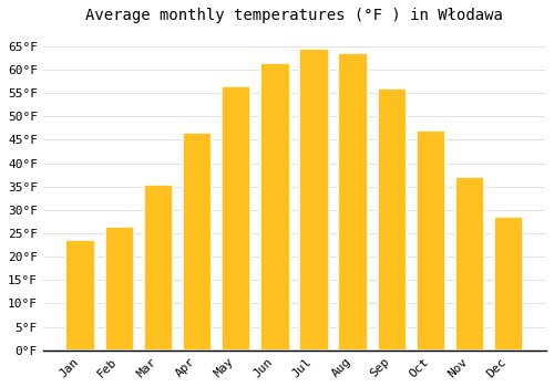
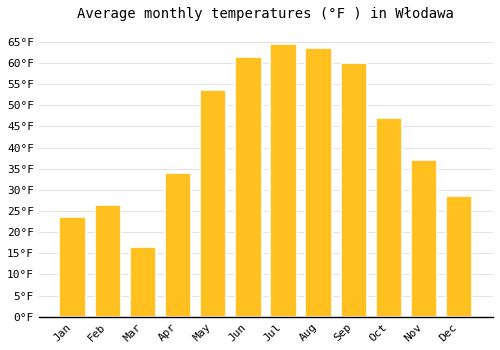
Mar: 35.5°F -> 16.5°F
Apr: 46.5°F -> 34.0°F
May: 56.5°F -> 53.5°F
Sep: 56.0°F -> 60.0°F
